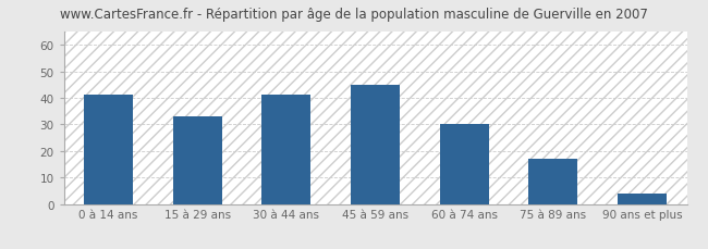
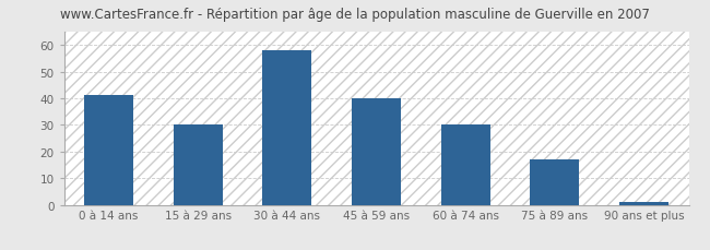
15 à 29 ans: 33 -> 30
30 à 44 ans: 41 -> 58
45 à 59 ans: 45 -> 40
90 ans et plus: 4 -> 1
